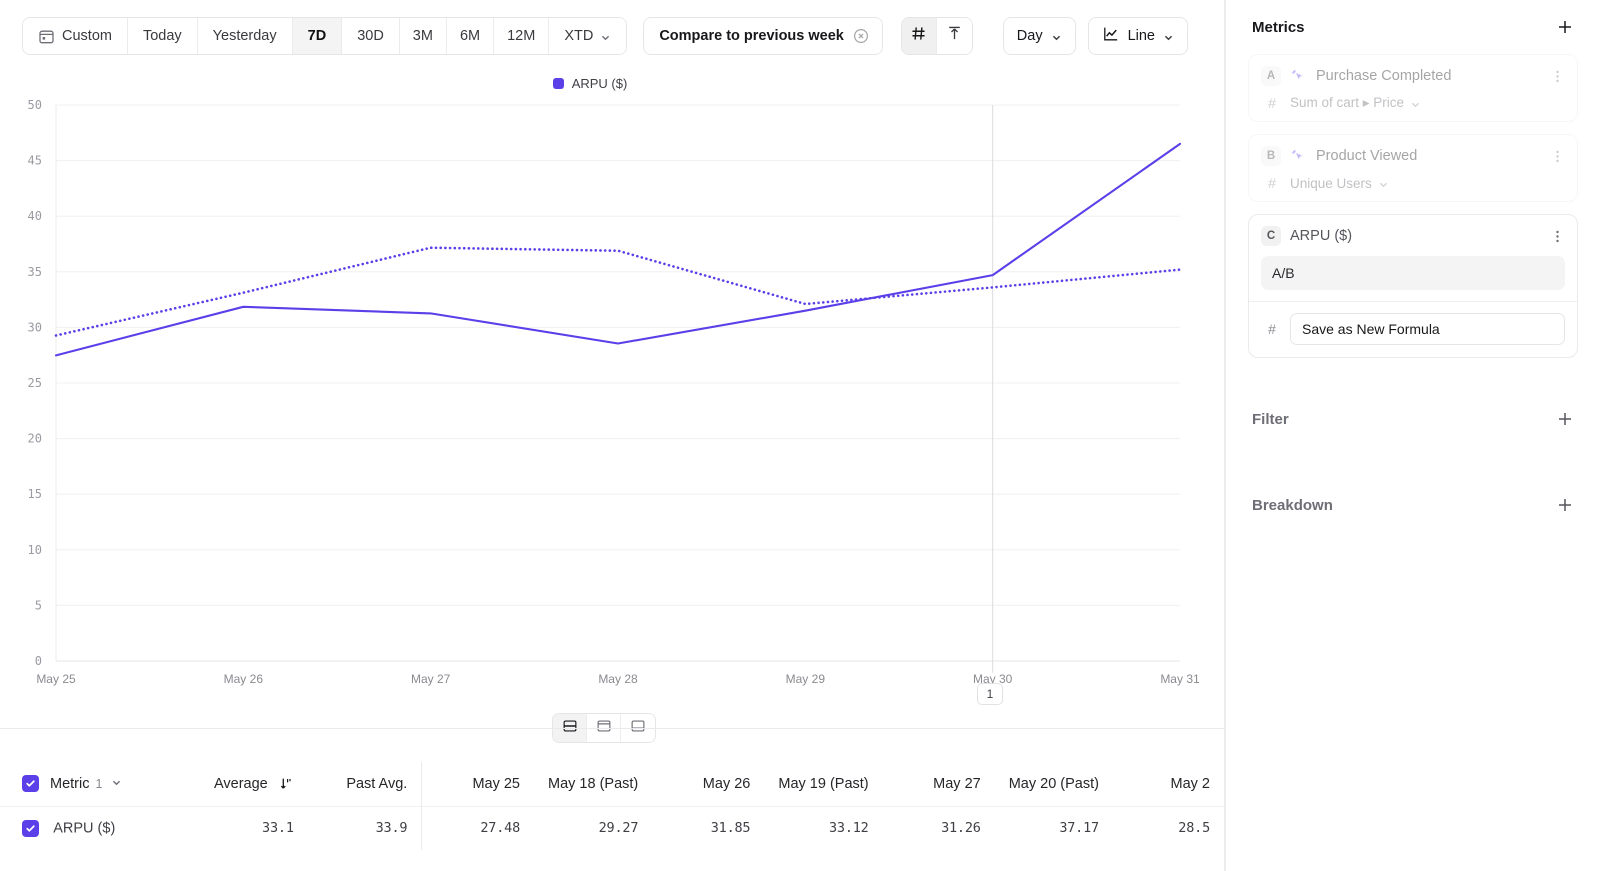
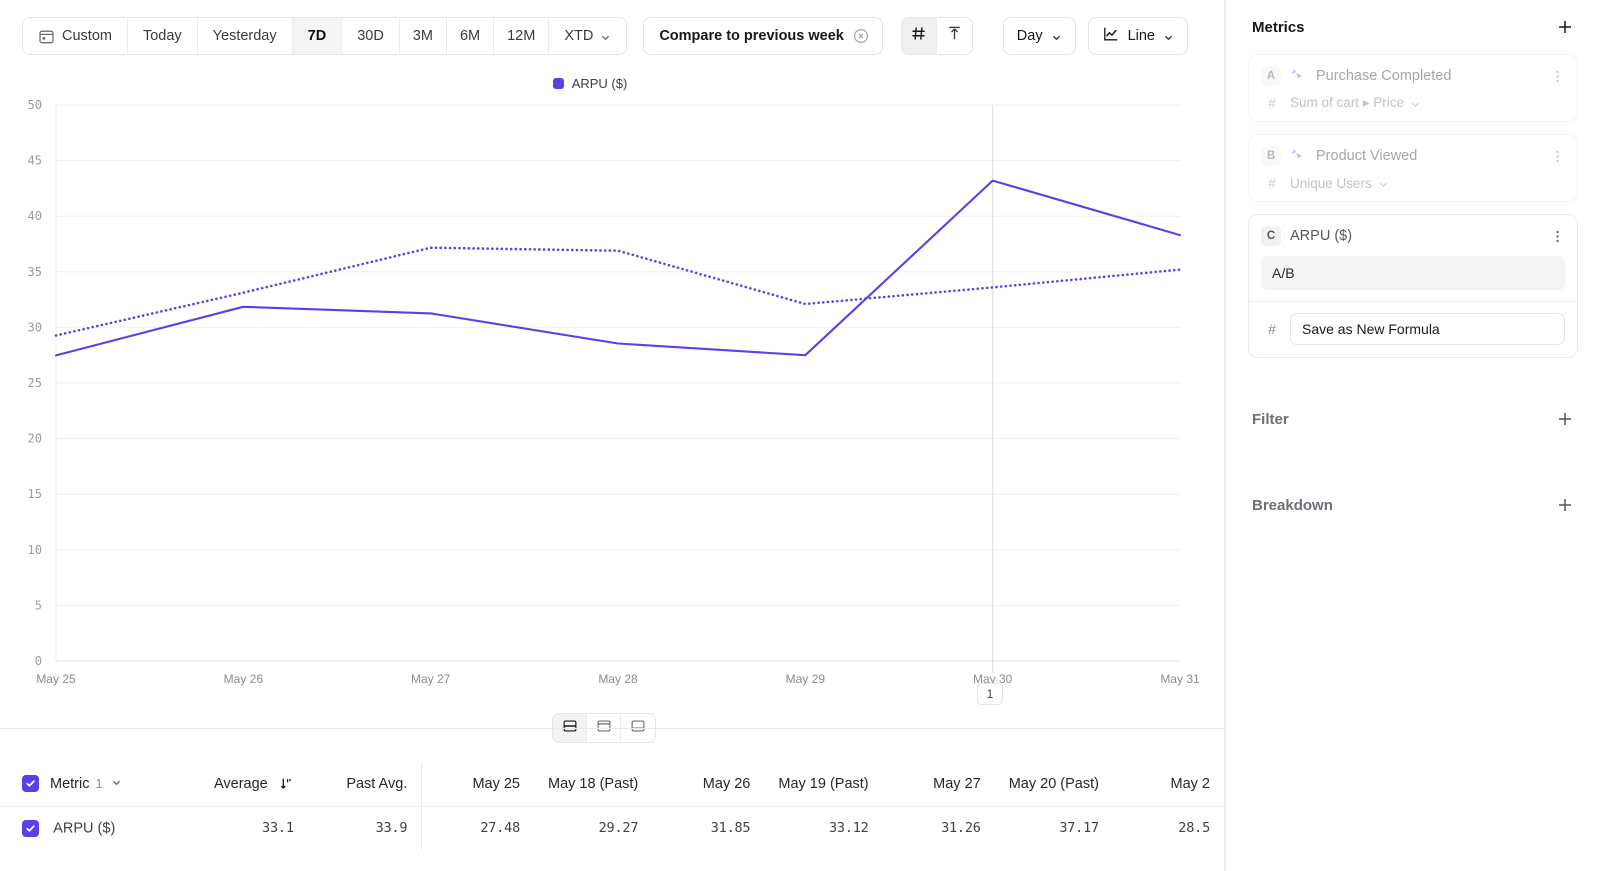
ARPU ($)/May 29: 31.5 -> 27.5
ARPU ($)/May 30: 34.7 -> 43.2
ARPU ($)/May 31: 46.5 -> 38.3
